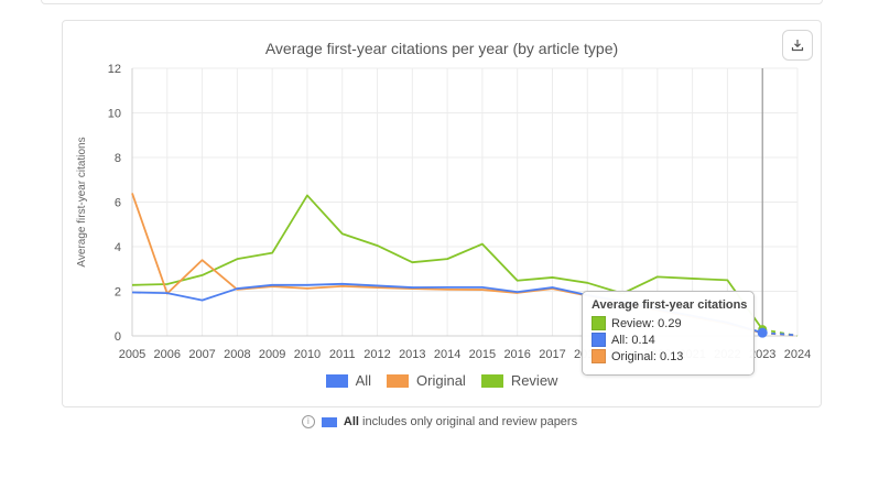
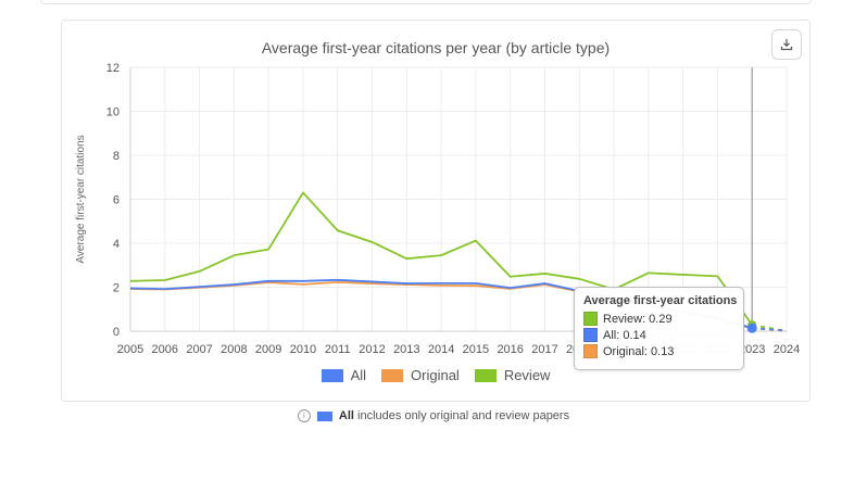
Original/2005: 6.4 -> 1.9
All/2007: 1.6 -> 2.0
Original/2007: 3.4 -> 2.0
